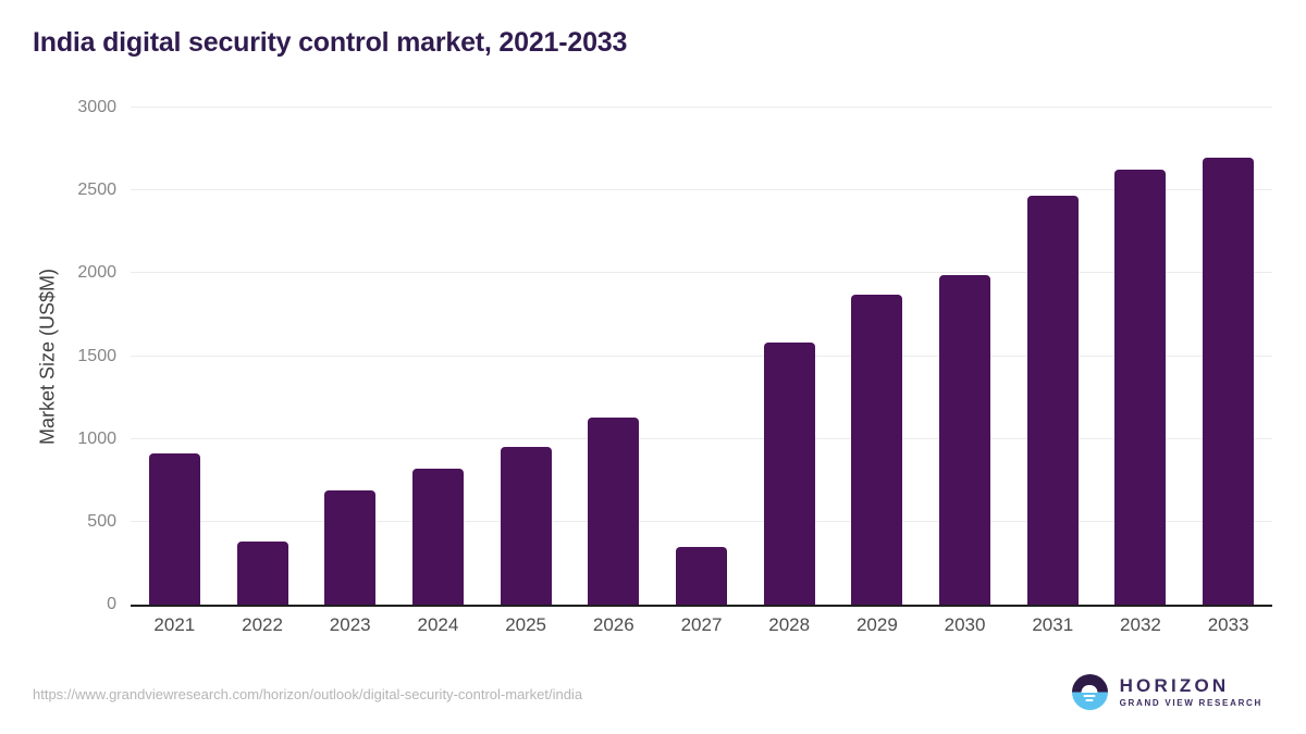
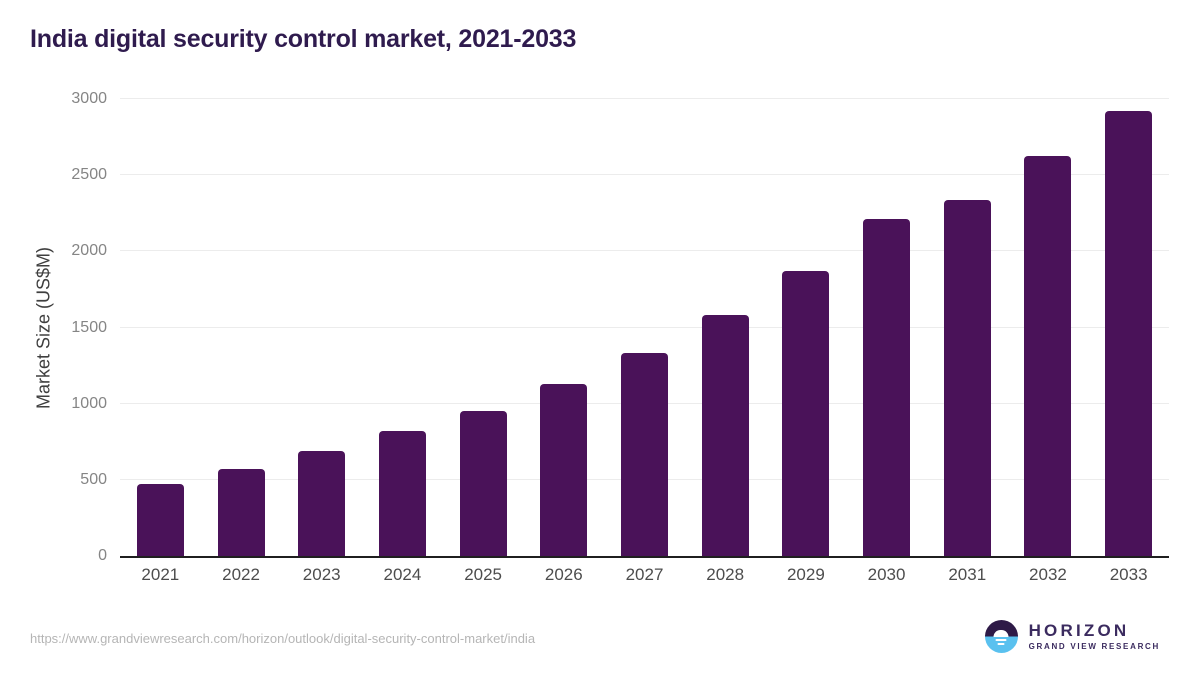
2021: 910 -> 480
2022: 380 -> 570
2027: 350 -> 1340
2030: 1990 -> 2210
2031: 2470 -> 2340
2033: 2700 -> 2920
